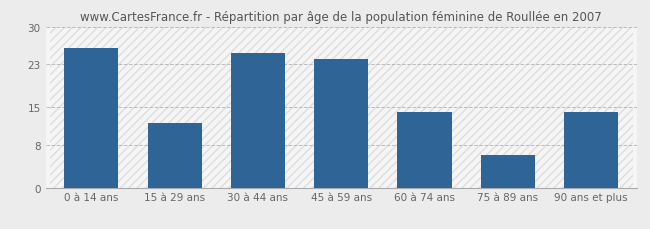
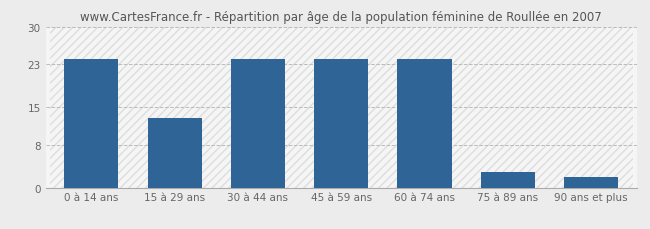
0 à 14 ans: 26 -> 24
15 à 29 ans: 12 -> 13
30 à 44 ans: 25 -> 24
60 à 74 ans: 14 -> 24
75 à 89 ans: 6 -> 3
90 ans et plus: 14 -> 2
